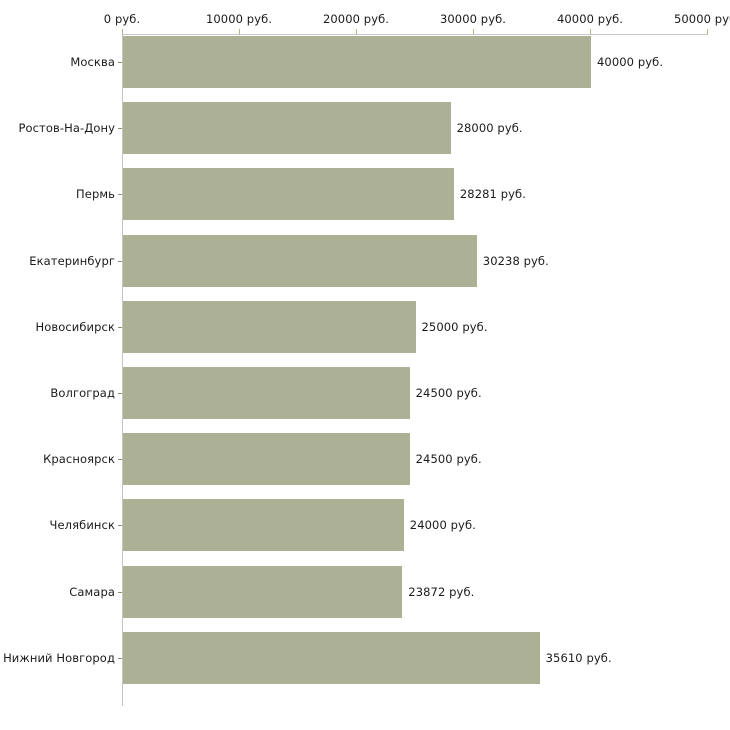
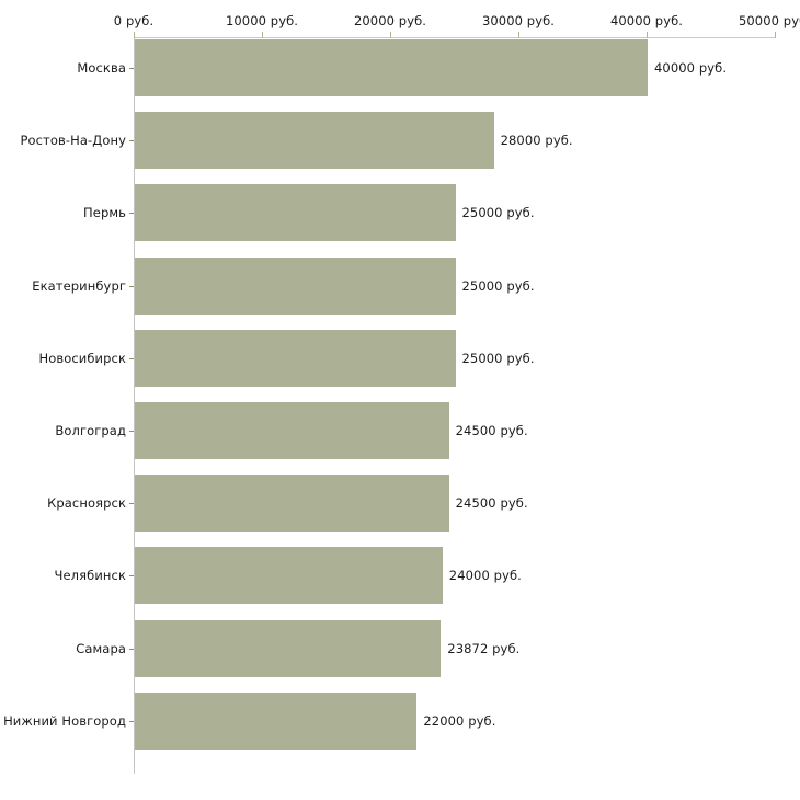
Пермь: 28281 -> 25000
Екатеринбург: 30238 -> 25000
Нижний Новгород: 35610 -> 22000
